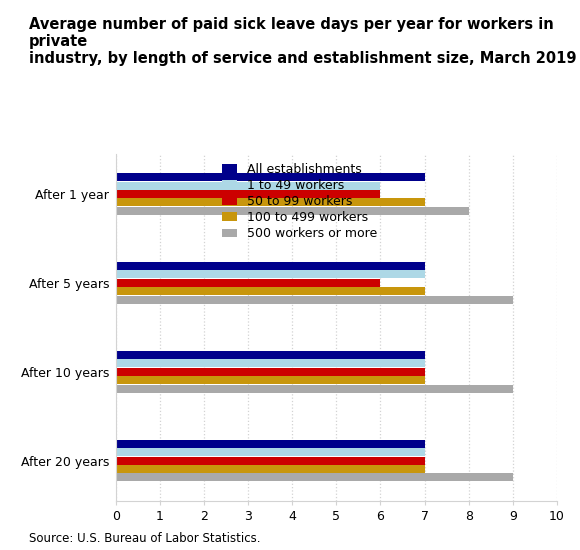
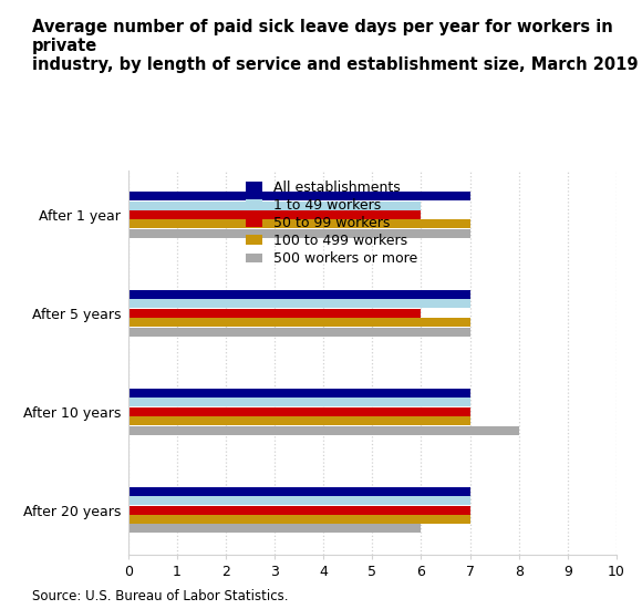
500 workers or more/After 1 year: 8 -> 7
500 workers or more/After 5 years: 9 -> 7
500 workers or more/After 10 years: 9 -> 8
500 workers or more/After 20 years: 9 -> 6
